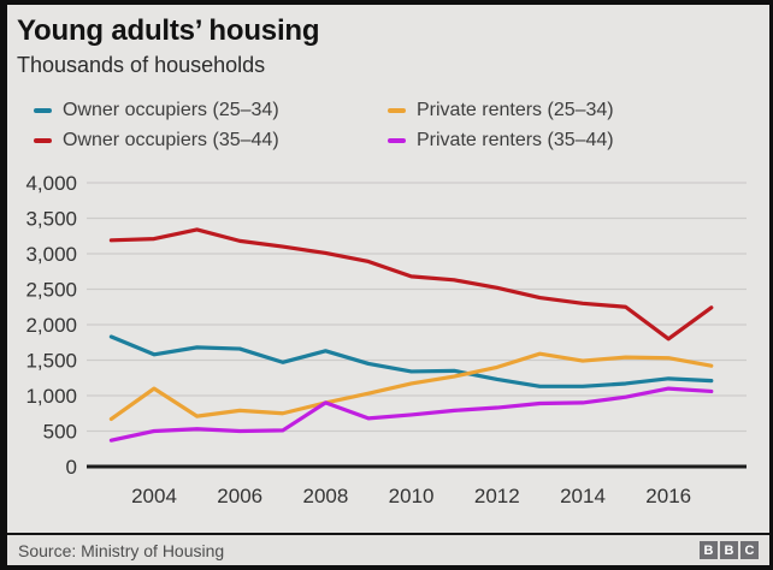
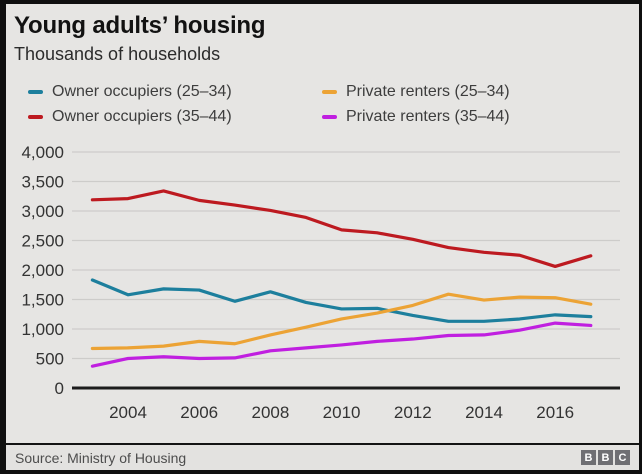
Private renters (25–34)/2004: 1100 -> 700
Private renters (35–44)/2008: 900 -> 600
Owner occupiers (35–44)/2016: 1800 -> 2100
